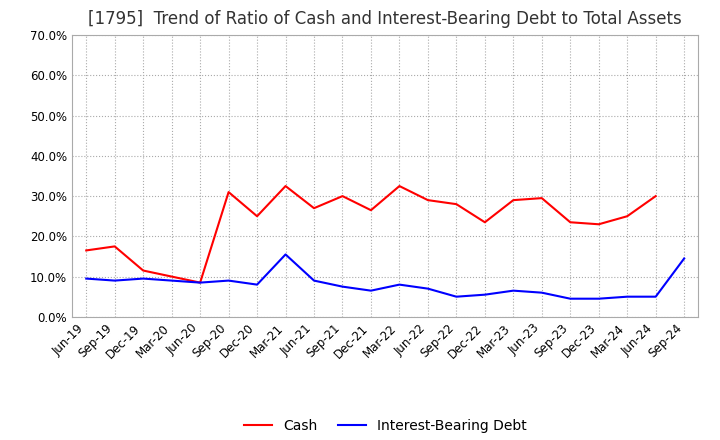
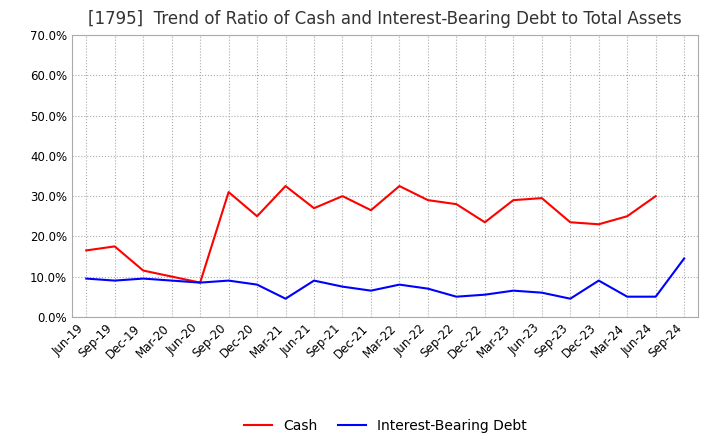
Interest-Bearing Debt/Mar-21: 15.5% -> 4.5%
Interest-Bearing Debt/Dec-23: 4.5% -> 9.0%
